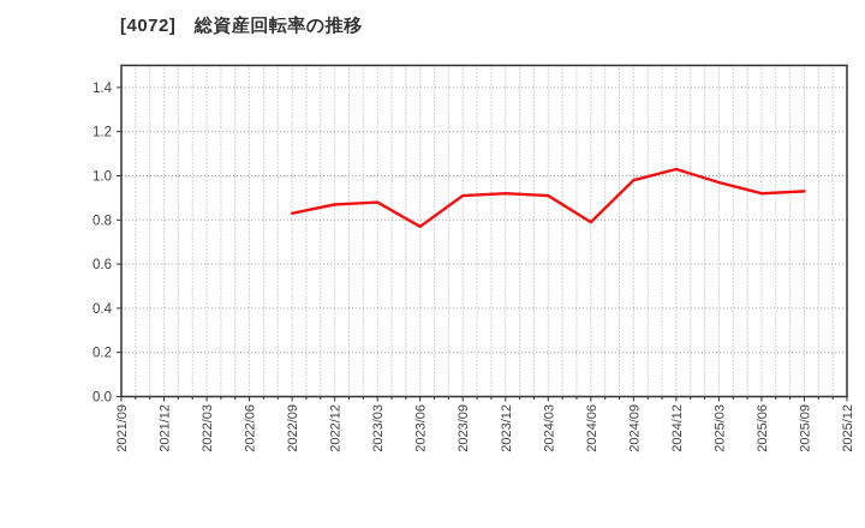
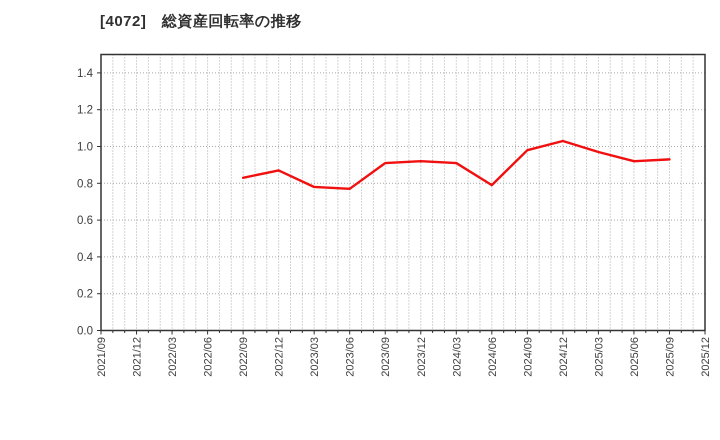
2023/03: 0.88 -> 0.78
